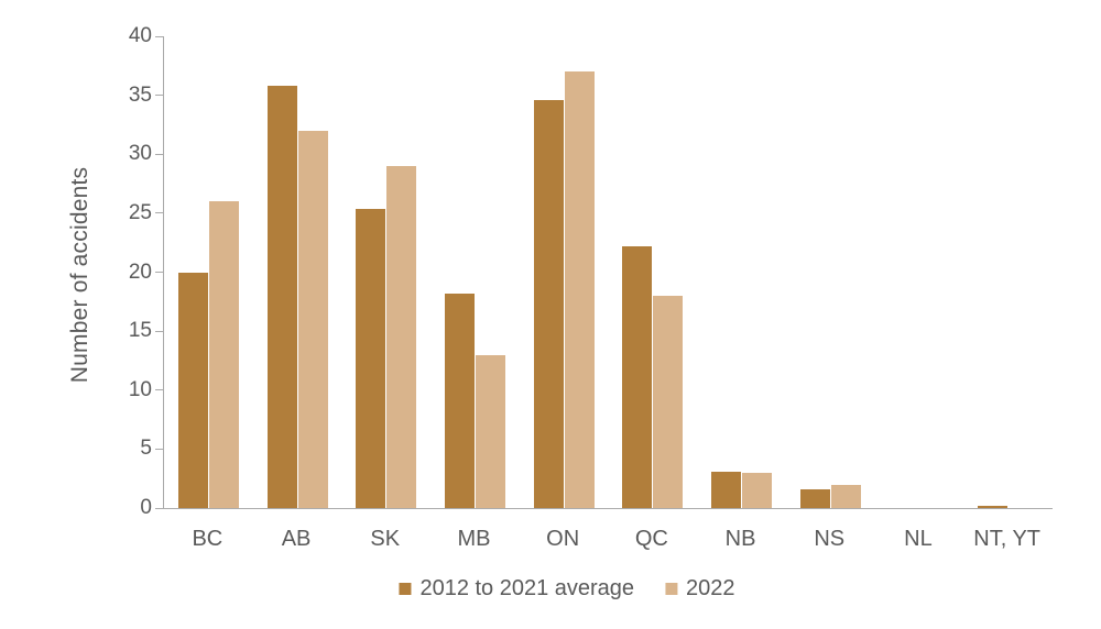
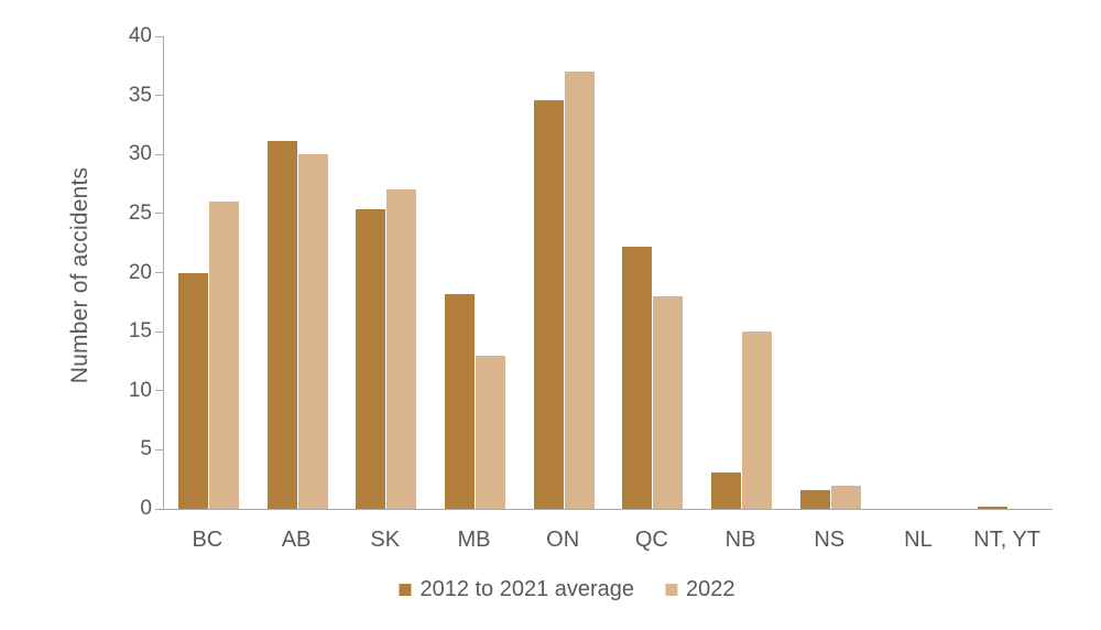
2012 to 2021 average/AB: 35.8 -> 31.1
2022/AB: 32 -> 30
2022/SK: 29 -> 27
2022/NB: 3 -> 15
